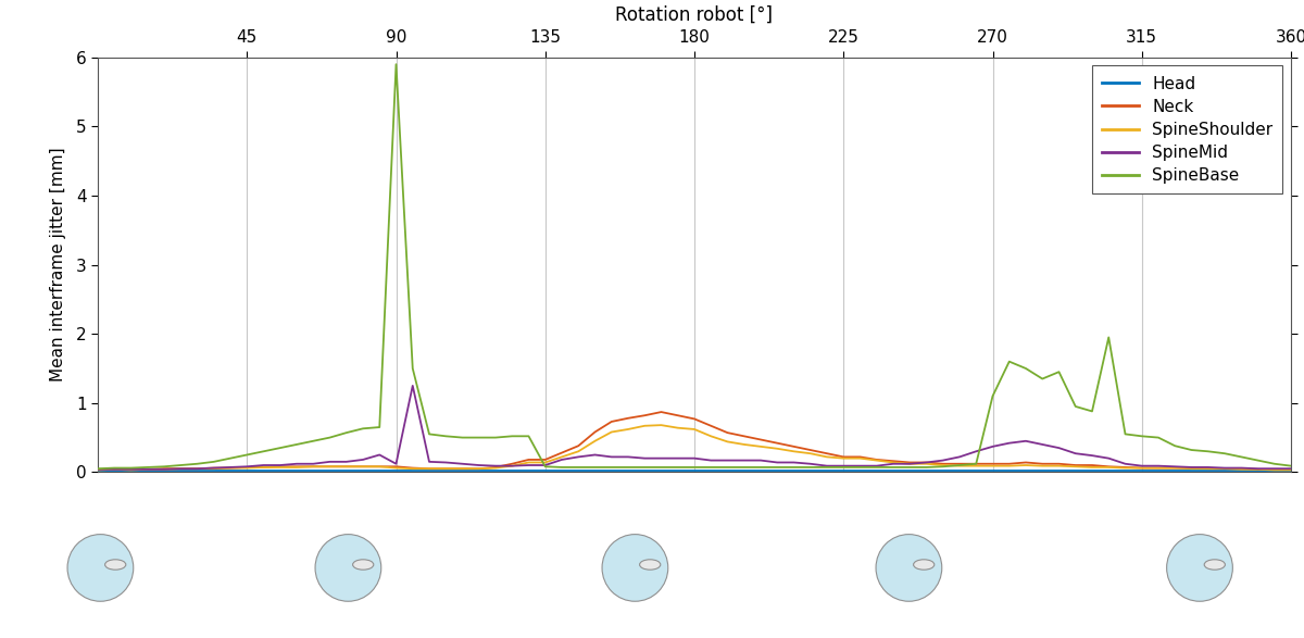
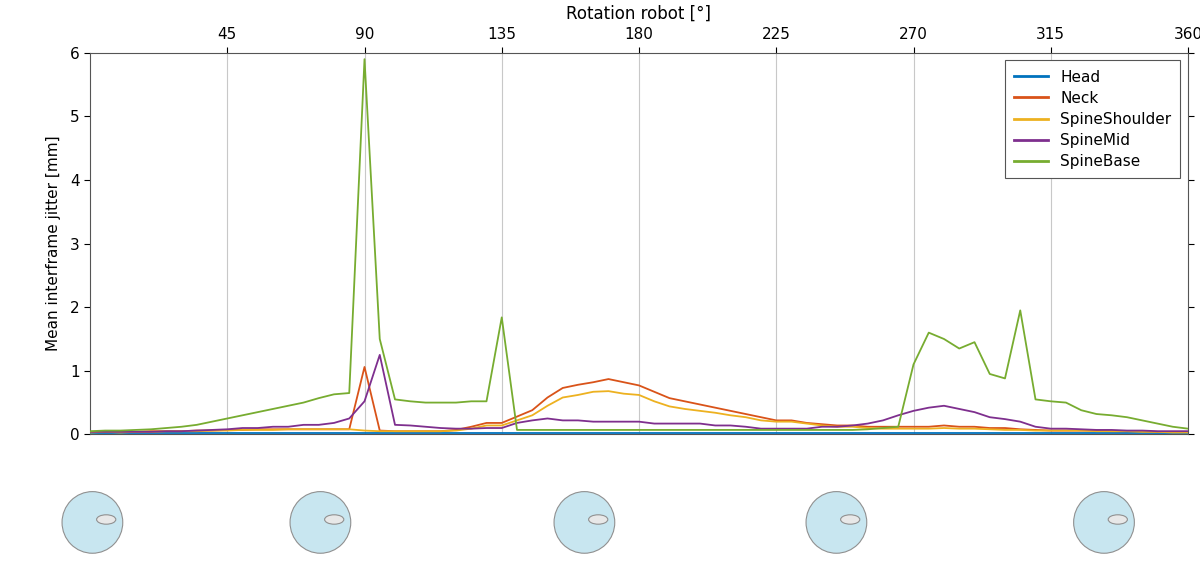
Neck/90: 0.08 -> 1.06
SpineMid/90: 0.12 -> 0.52
SpineBase/135: 0.08 -> 1.84
